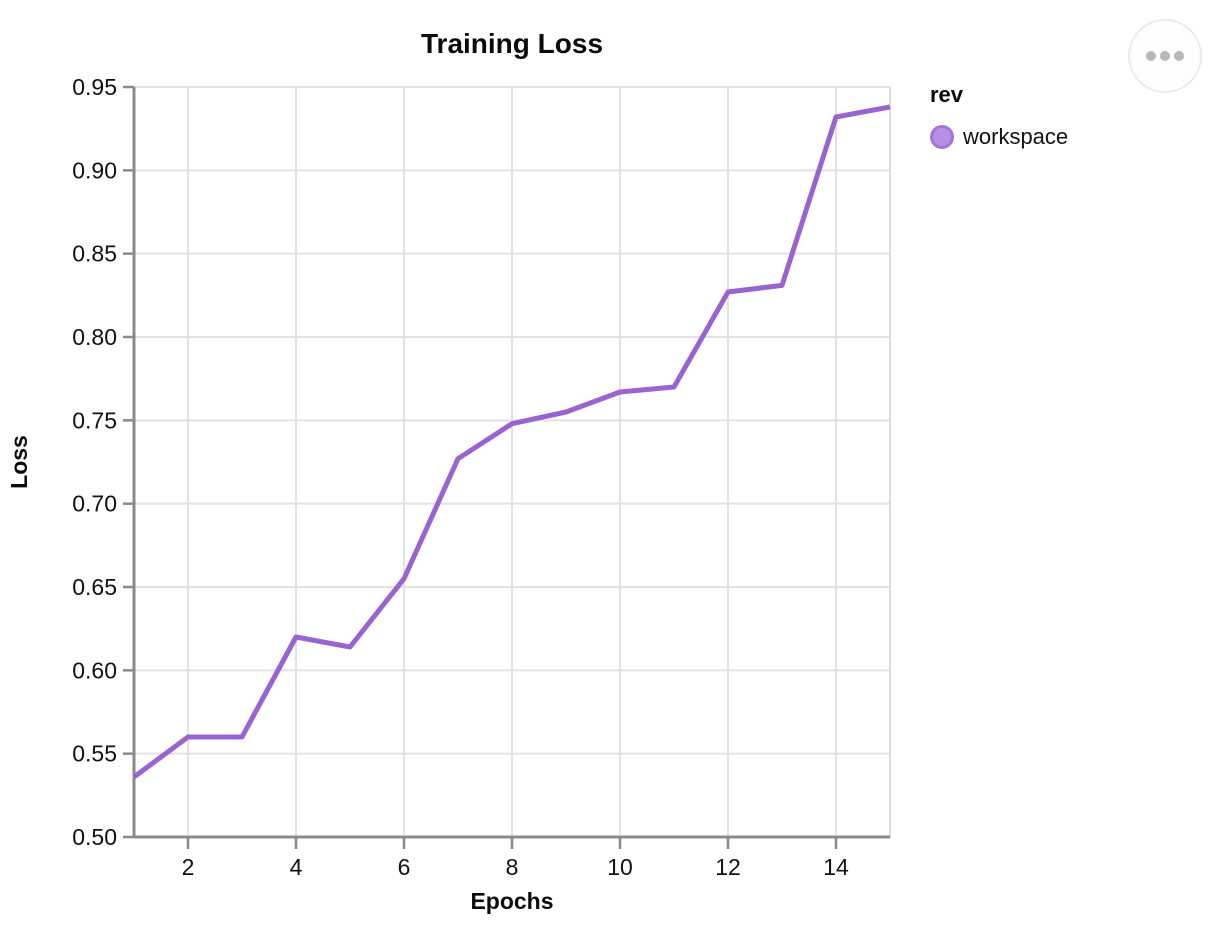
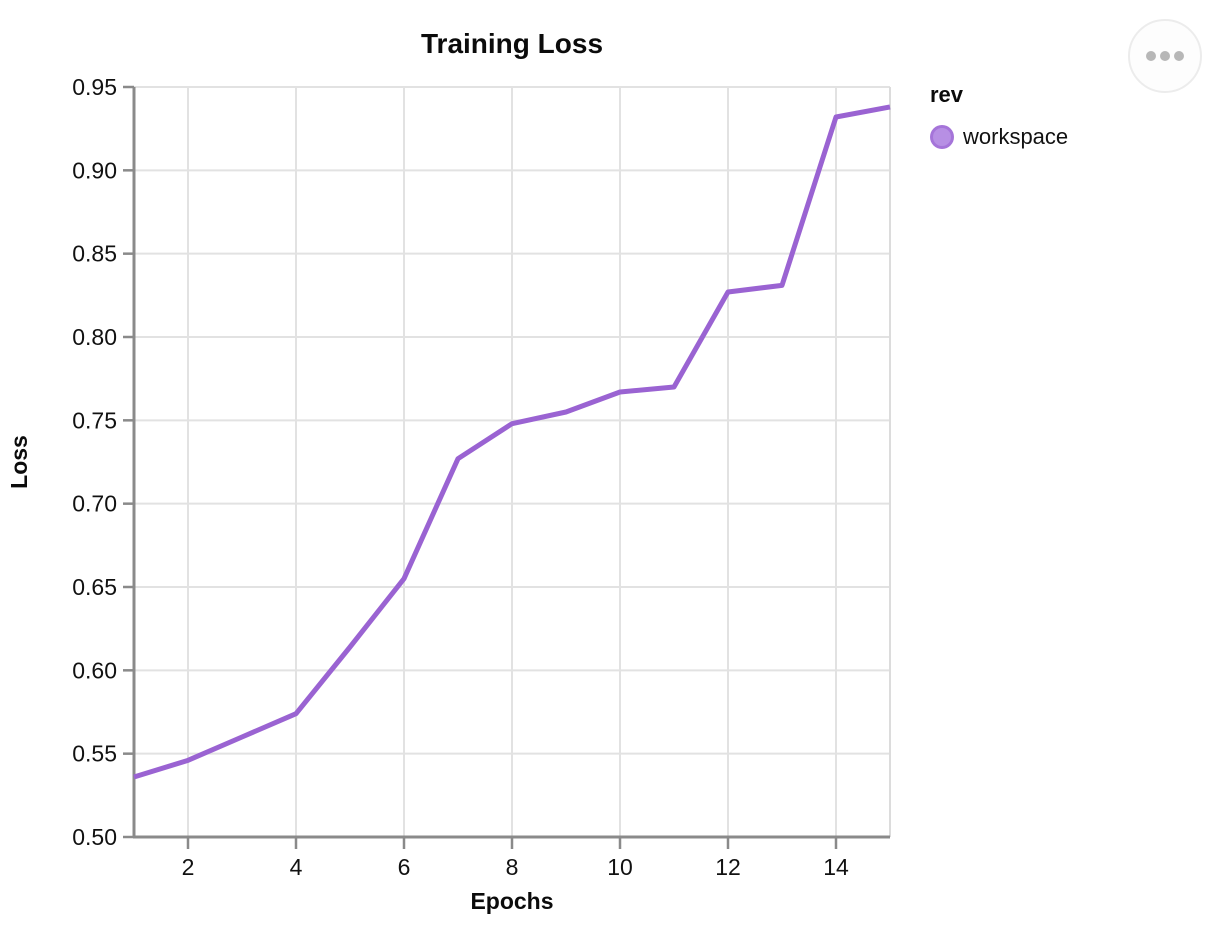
2: 0.560 -> 0.546
4: 0.620 -> 0.574
